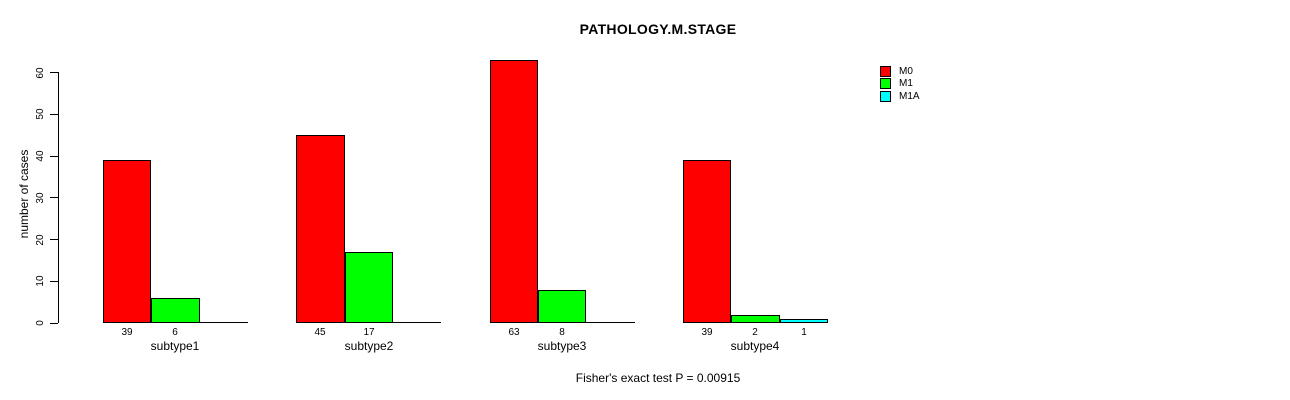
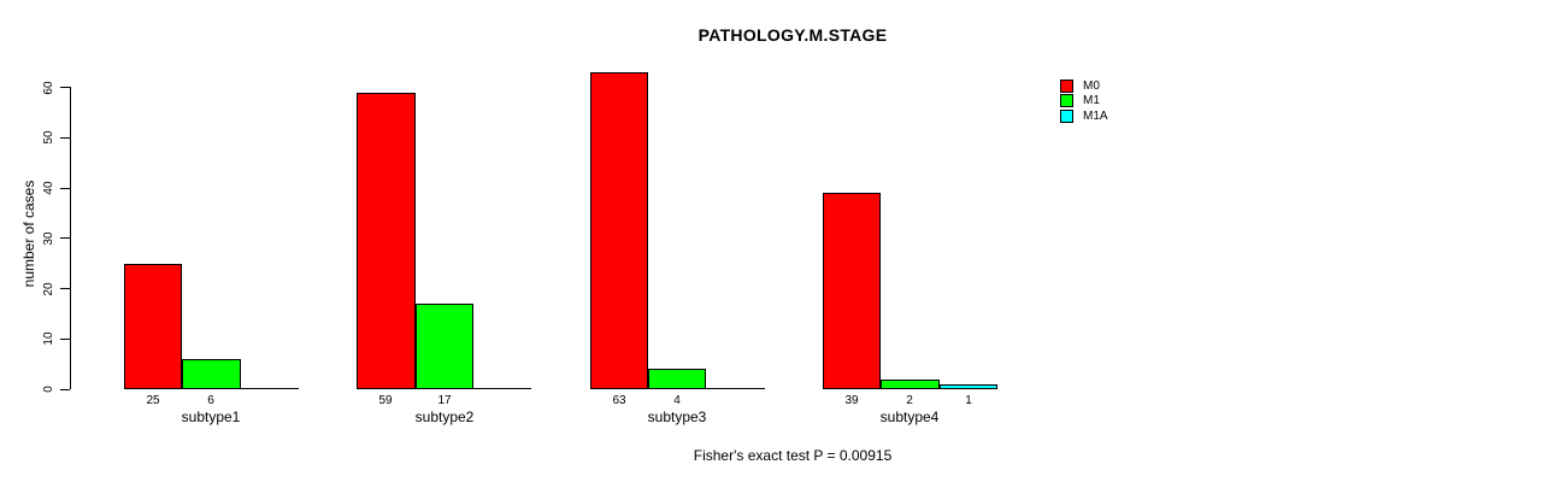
M0/subtype1: 39 -> 25
M0/subtype2: 45 -> 59
M1/subtype3: 8 -> 4
